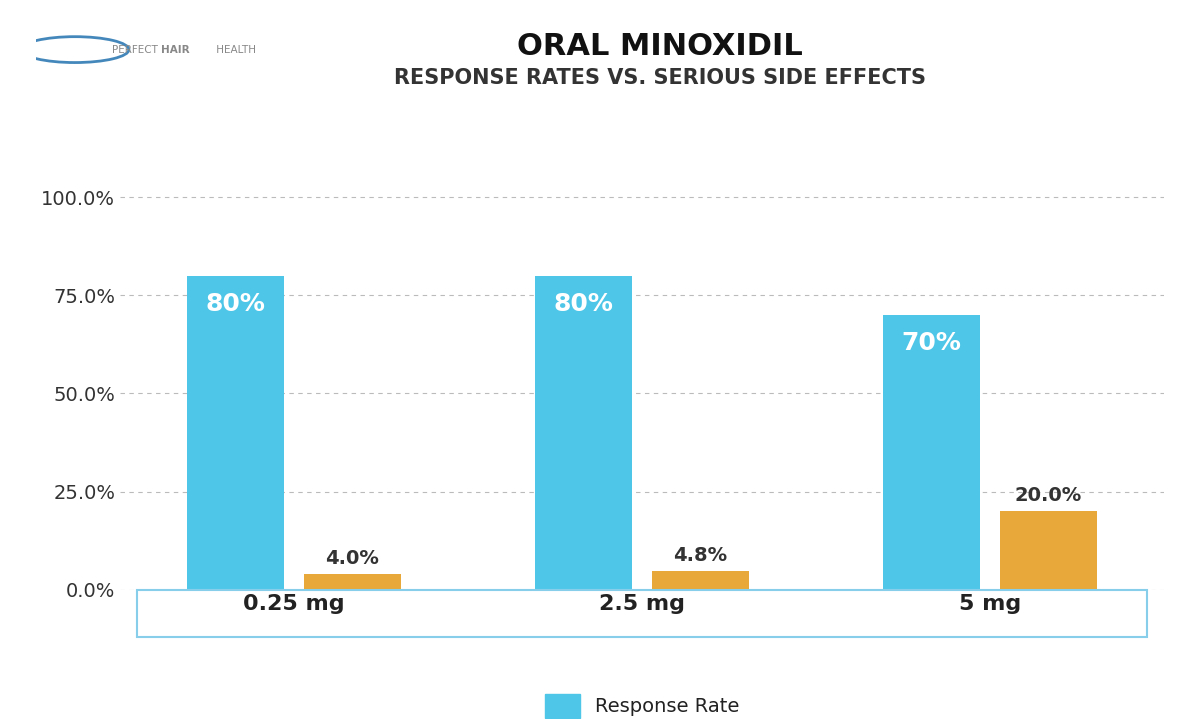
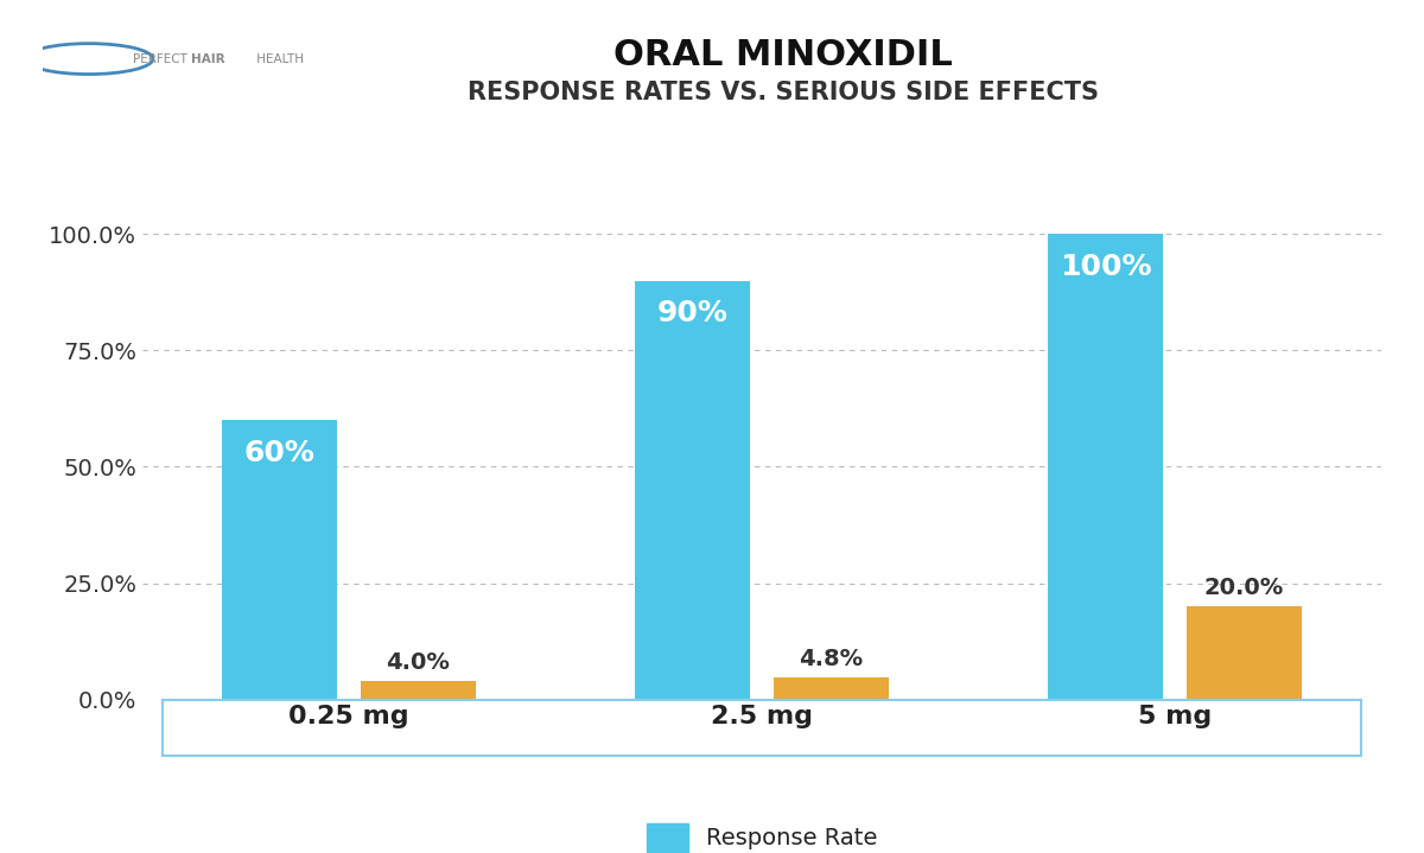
Response Rate/0.25 mg: 80% -> 60%
Response Rate/2.5 mg: 80% -> 90%
Response Rate/5 mg: 70% -> 100%
